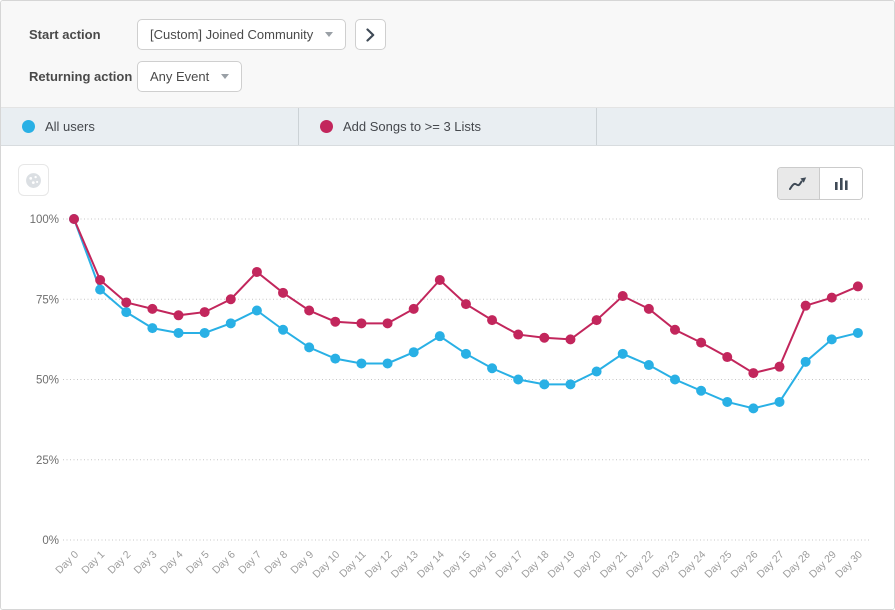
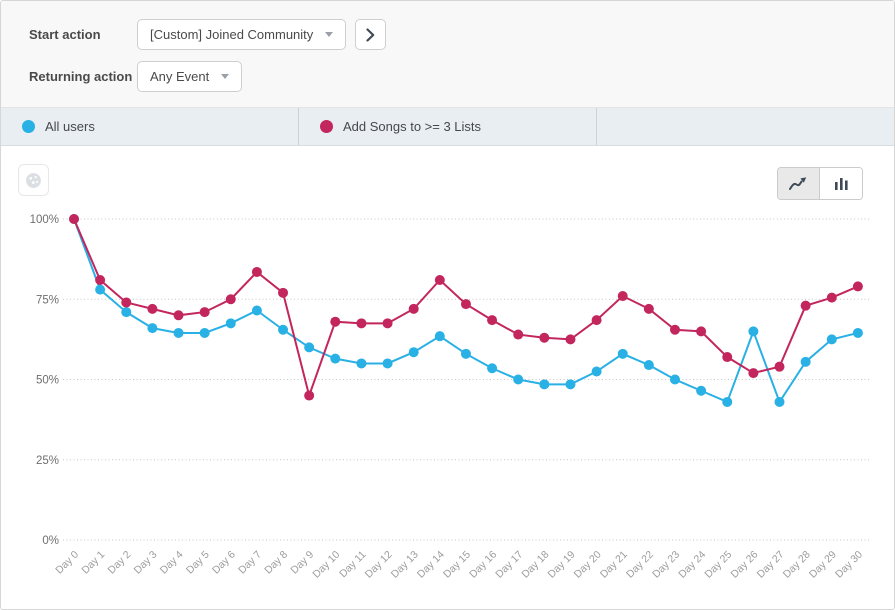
Add Songs to >= 3 Lists/Day 9: 72% -> 45%
Add Songs to >= 3 Lists/Day 24: 62% -> 65%
All users/Day 26: 41% -> 65%
